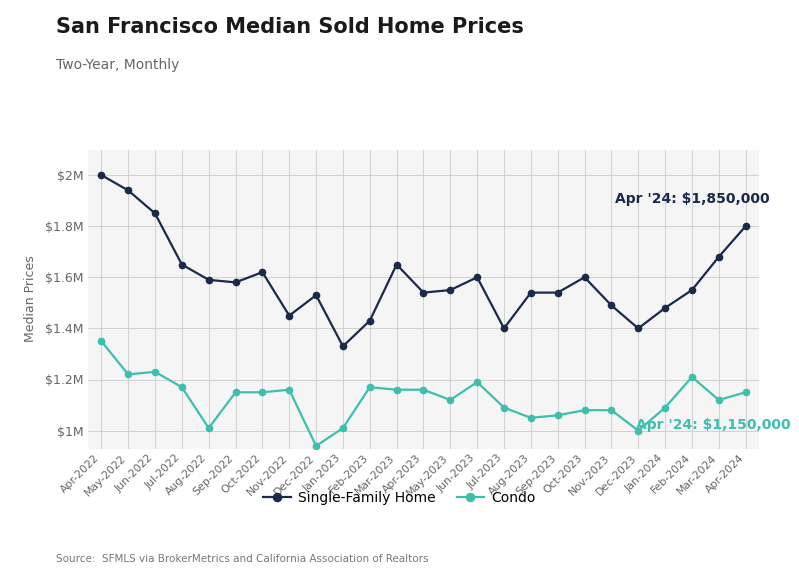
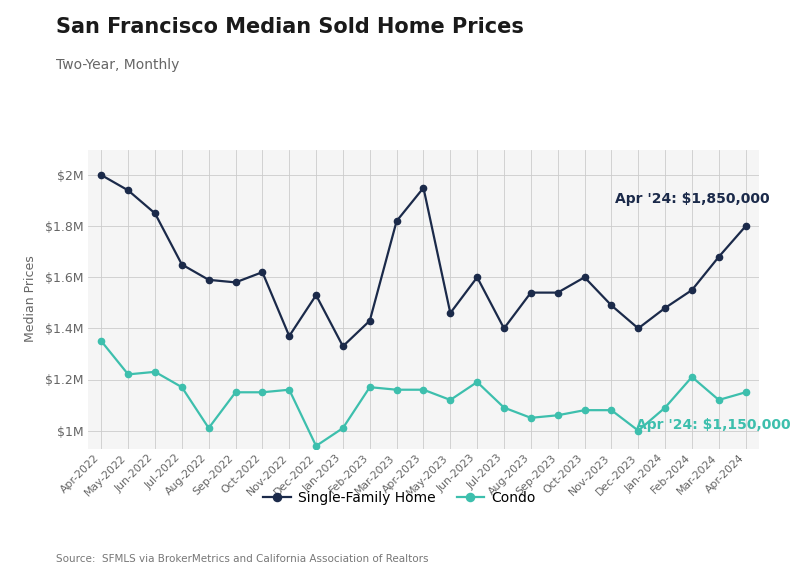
Single-Family Home/Nov-2022: $1.45M -> $1.37M
Single-Family Home/Mar-2023: $1.65M -> $1.82M
Single-Family Home/Apr-2023: $1.54M -> $1.95M
Single-Family Home/May-2023: $1.55M -> $1.46M
